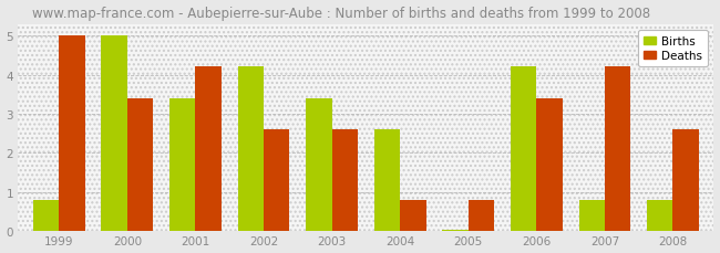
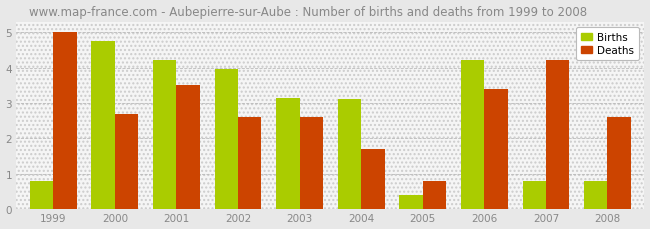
Births/2000: 5.00 -> 4.75
Deaths/2000: 3.4 -> 2.7
Births/2001: 3.40 -> 4.20
Deaths/2001: 4.2 -> 3.5
Births/2002: 4.20 -> 3.95
Births/2003: 3.40 -> 3.15
Births/2004: 2.60 -> 3.10
Deaths/2004: 0.8 -> 1.7
Births/2005: 0.04 -> 0.40
